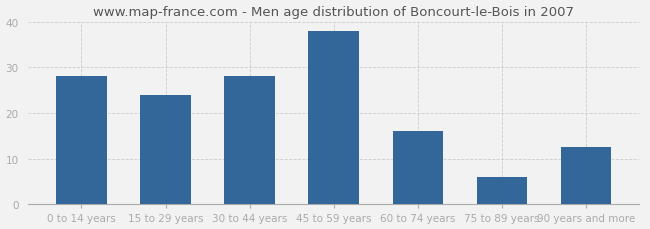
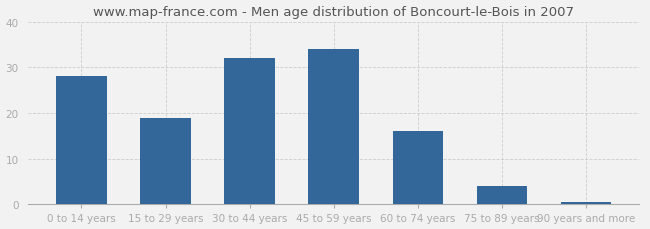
15 to 29 years: 24.0 -> 19.0
30 to 44 years: 28.0 -> 32.0
45 to 59 years: 38.0 -> 34.0
75 to 89 years: 6.0 -> 4.0
90 years and more: 12.5 -> 0.5
